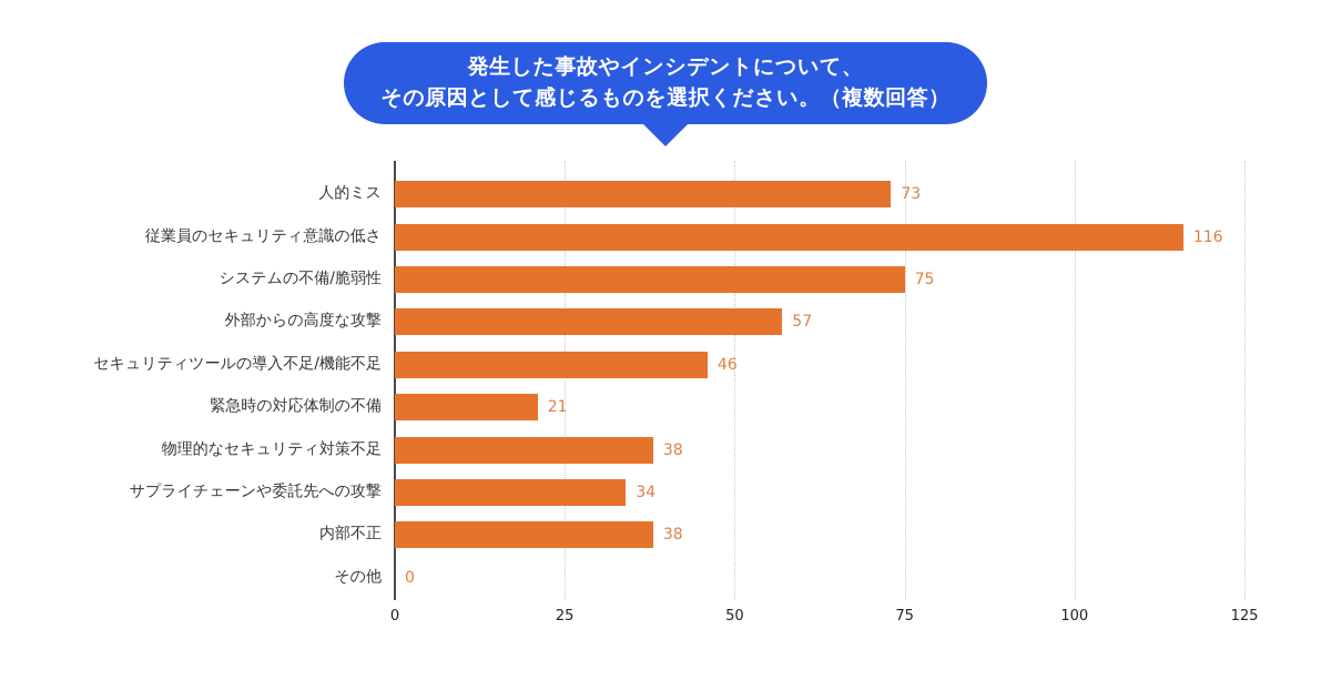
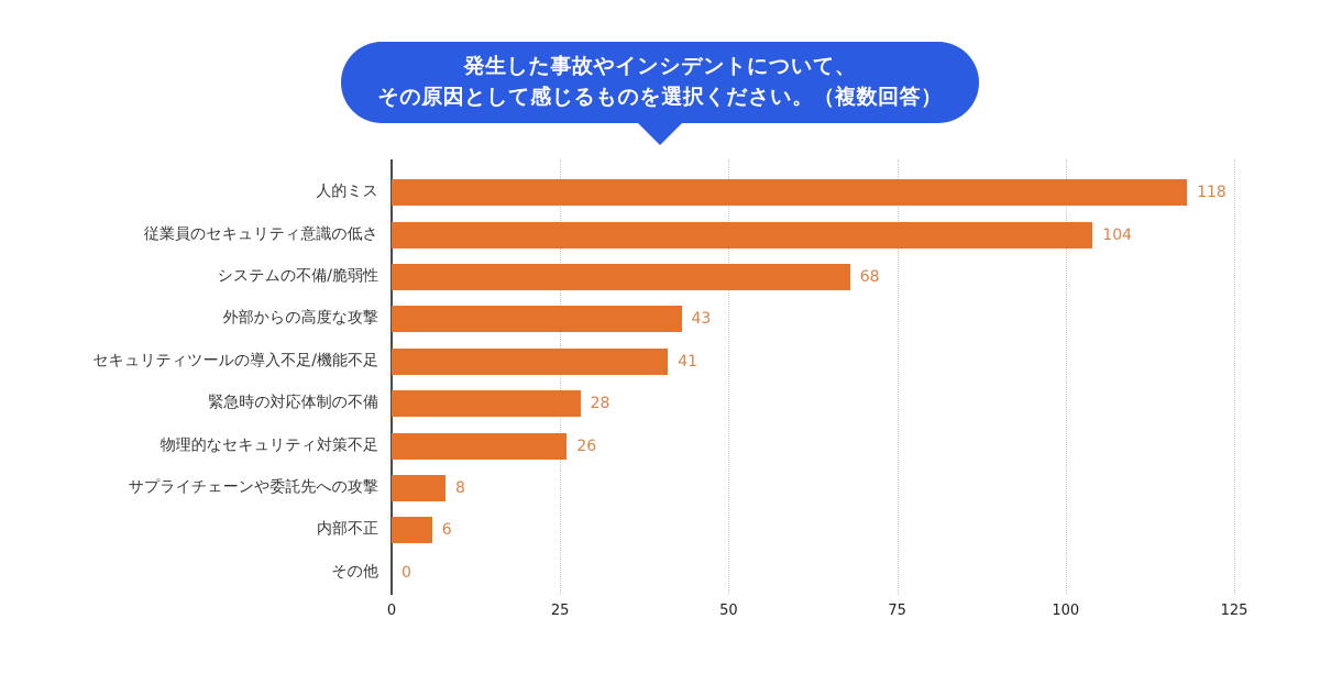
人的ミス: 73 -> 118
従業員のセキュリティ意識の低さ: 116 -> 104
システムの不備/脆弱性: 75 -> 68
外部からの高度な攻撃: 57 -> 43
セキュリティツールの導入不足/機能不足: 46 -> 41
緊急時の対応体制の不備: 21 -> 28
物理的なセキュリティ対策不足: 38 -> 26
サプライチェーンや委託先への攻撃: 34 -> 8
内部不正: 38 -> 6
